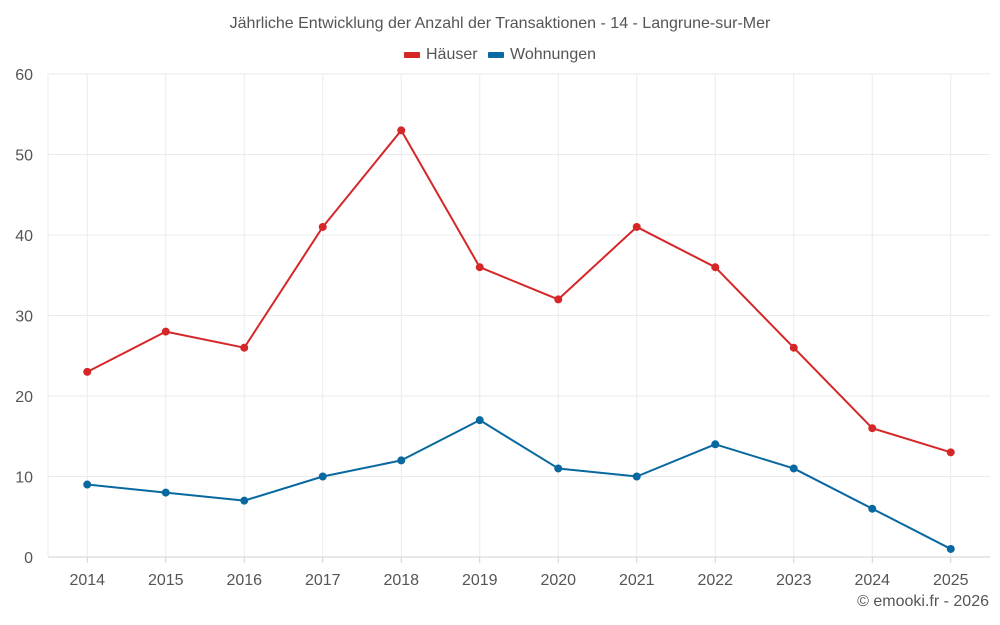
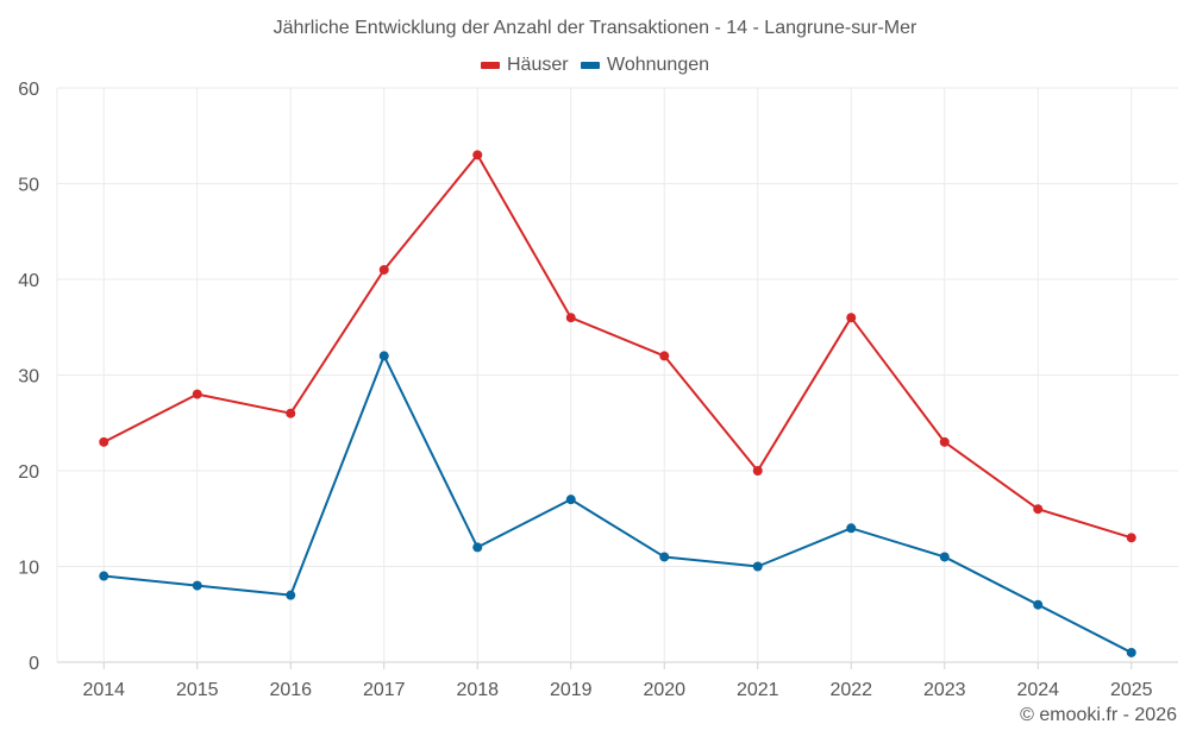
Wohnungen/2017: 10 -> 32
Häuser/2021: 41 -> 20
Häuser/2023: 26 -> 23
